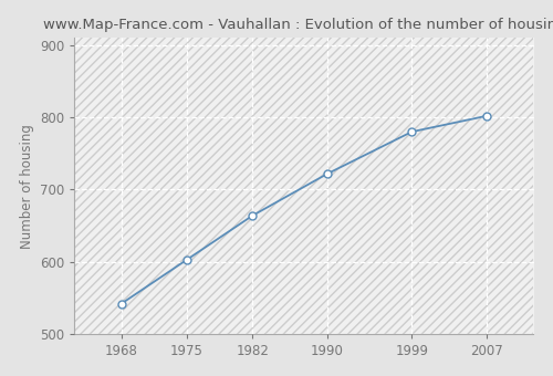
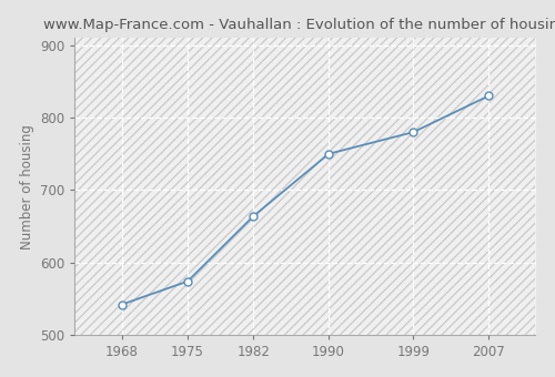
1975: 603 -> 574
1990: 722 -> 750
2007: 802 -> 830
